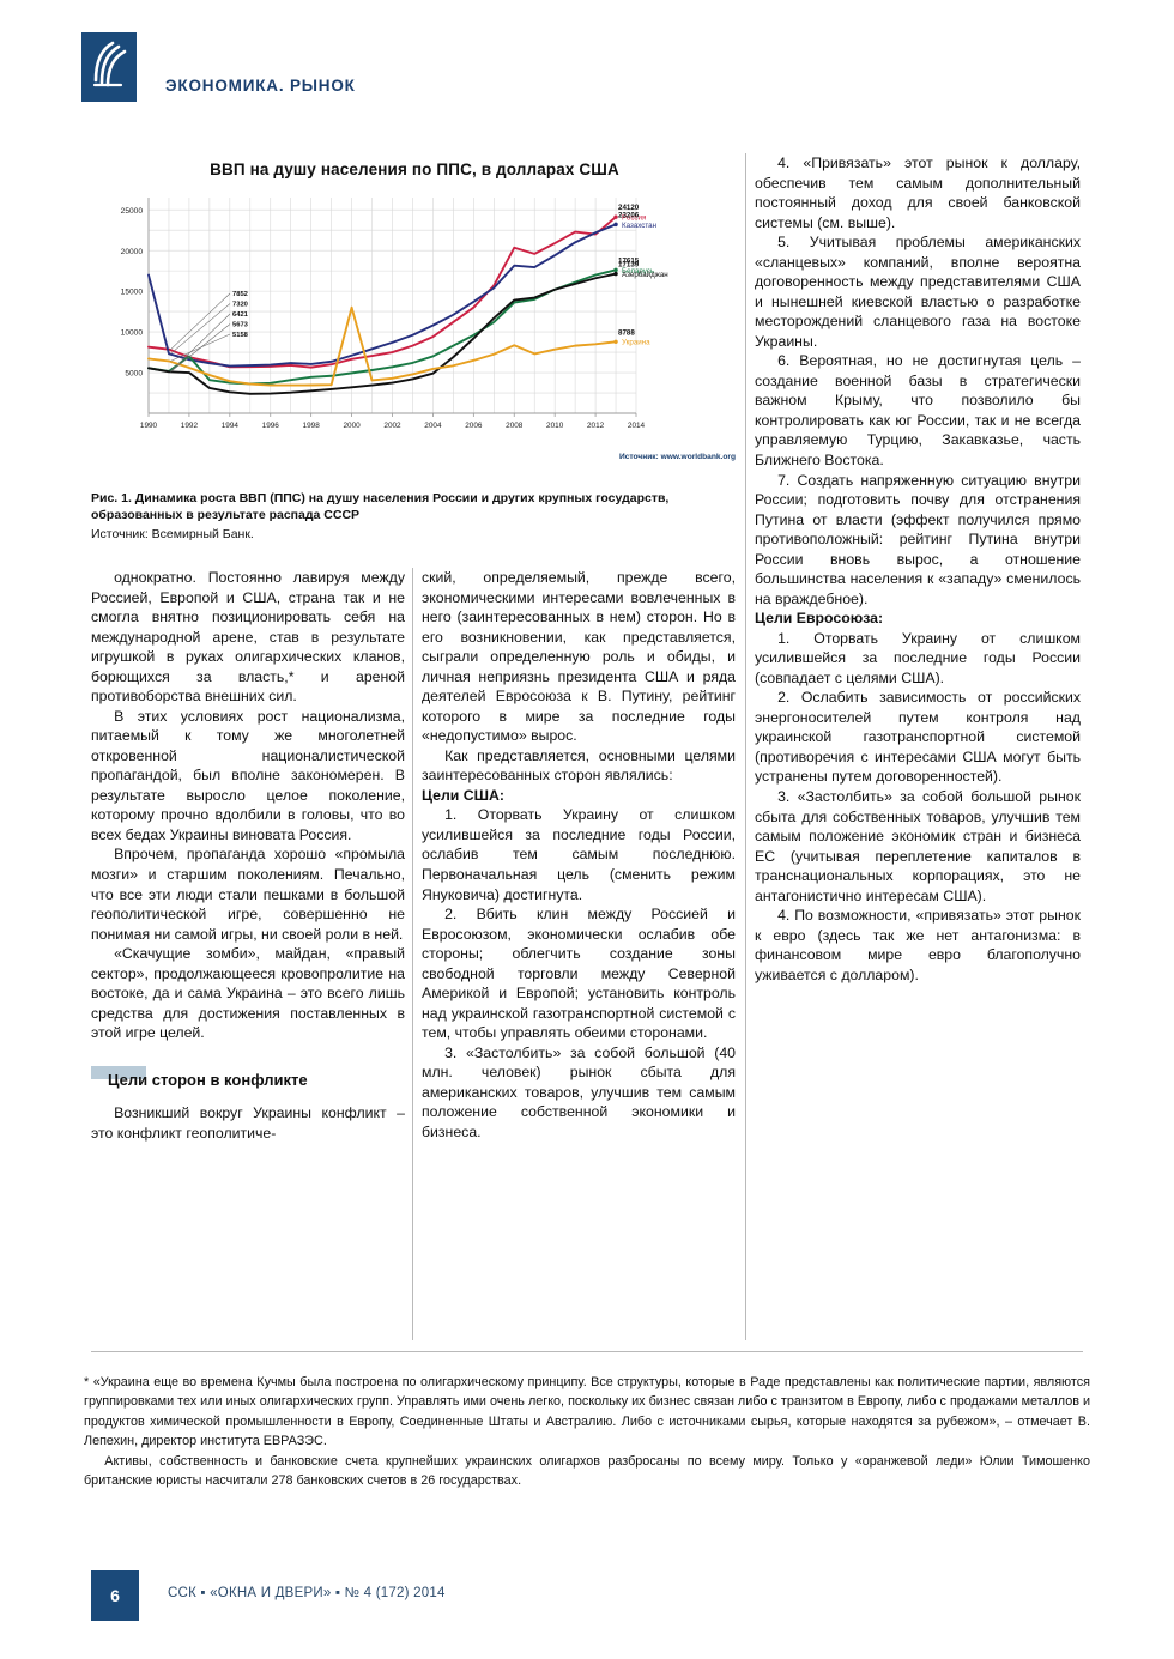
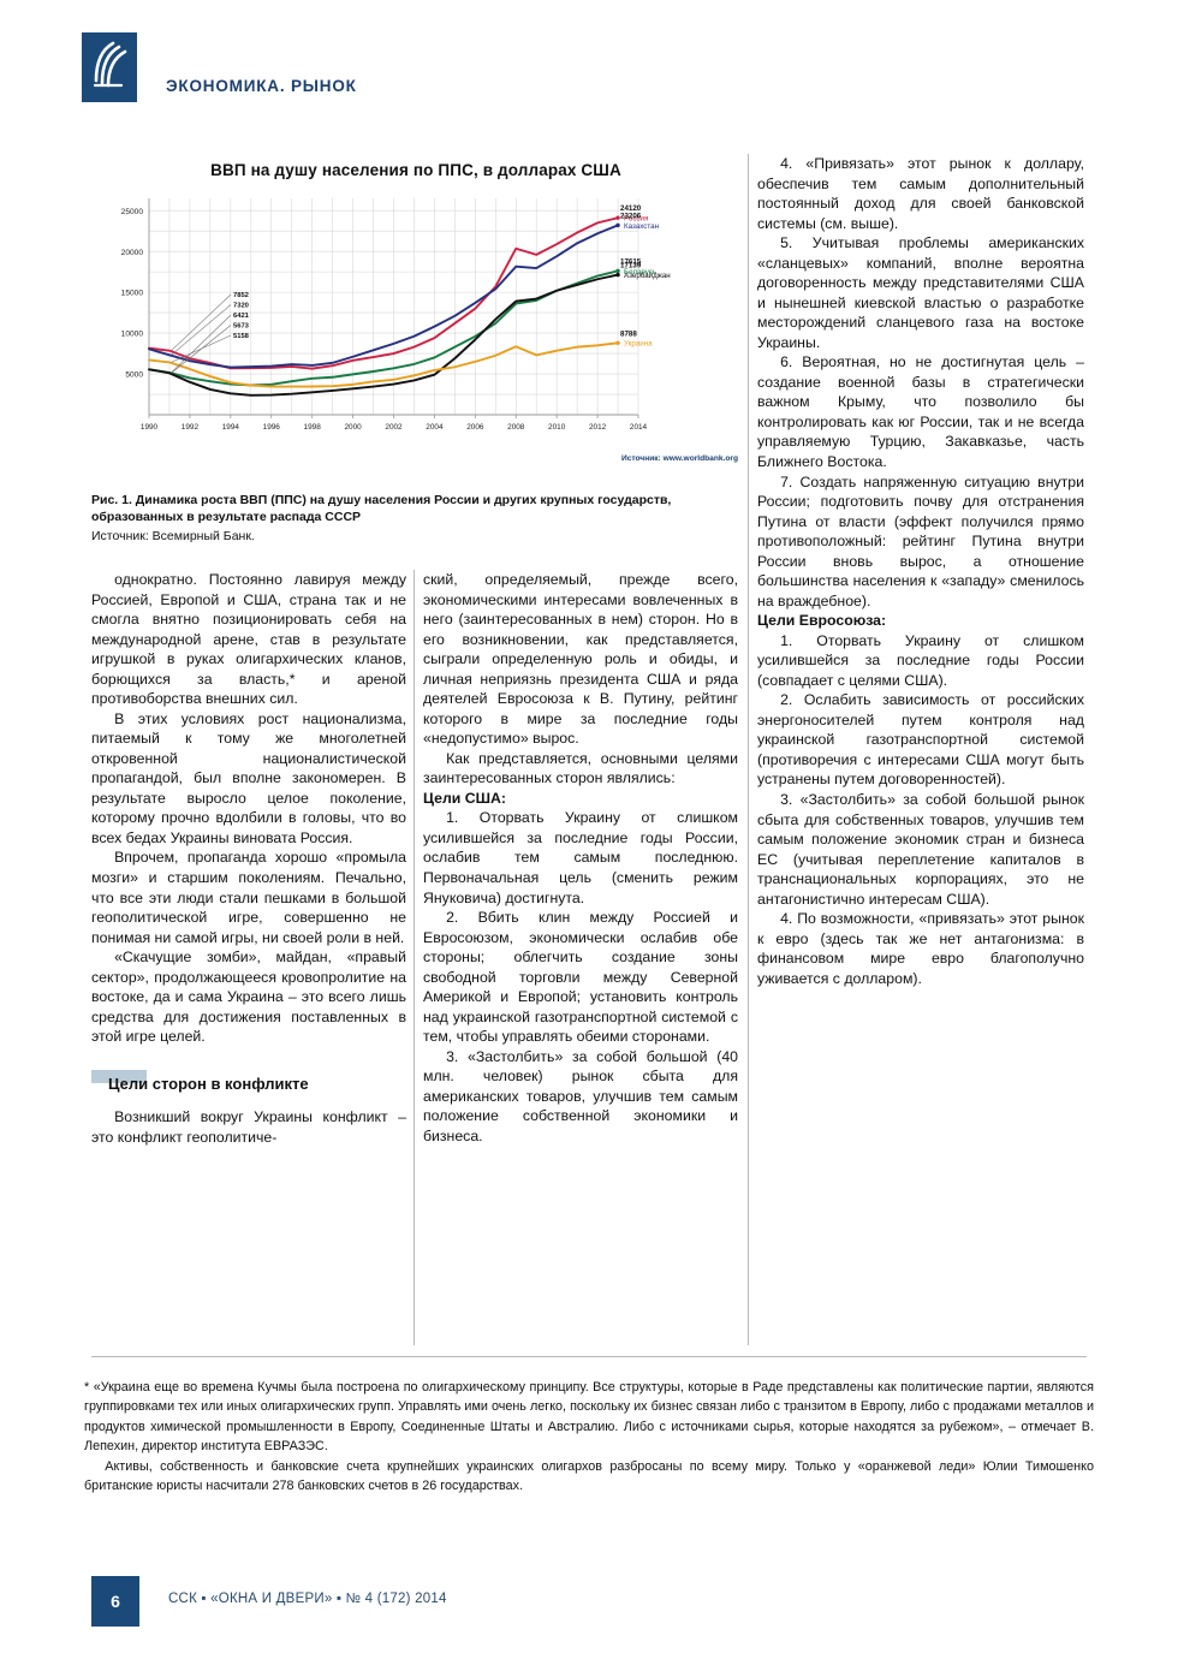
Казахстан/1990: 17000 -> 8000
Беларусь/1992: 7000 -> 4000
Азербайджан/1992: 5000 -> 4000
Украина/2000: 13000 -> 4000
Россия/2012: 22000 -> 24000
